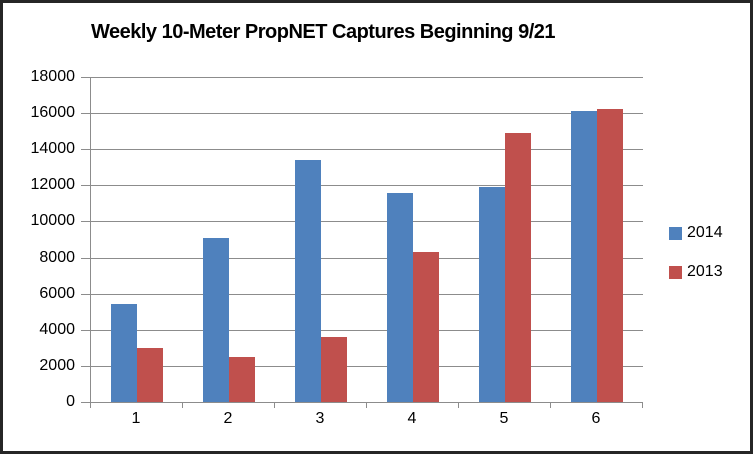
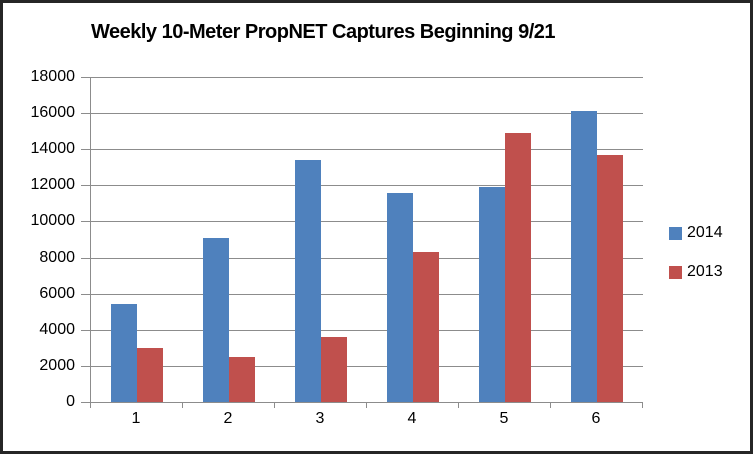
2013/6: 16200 -> 13700
